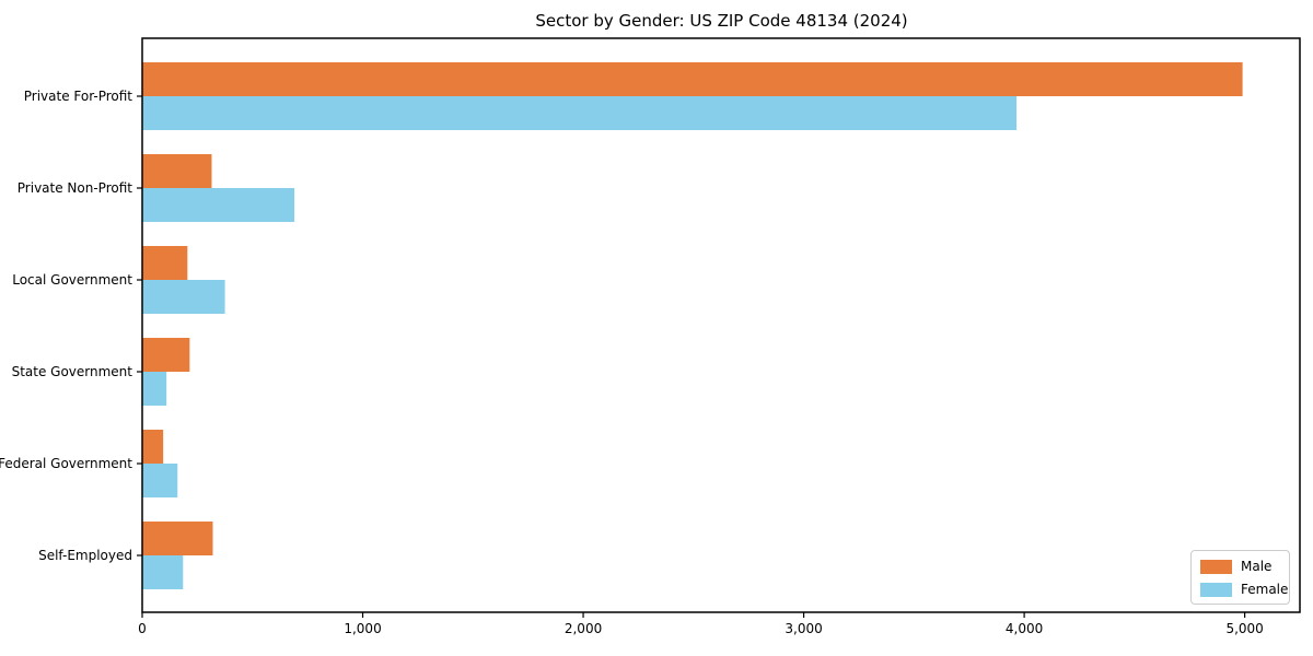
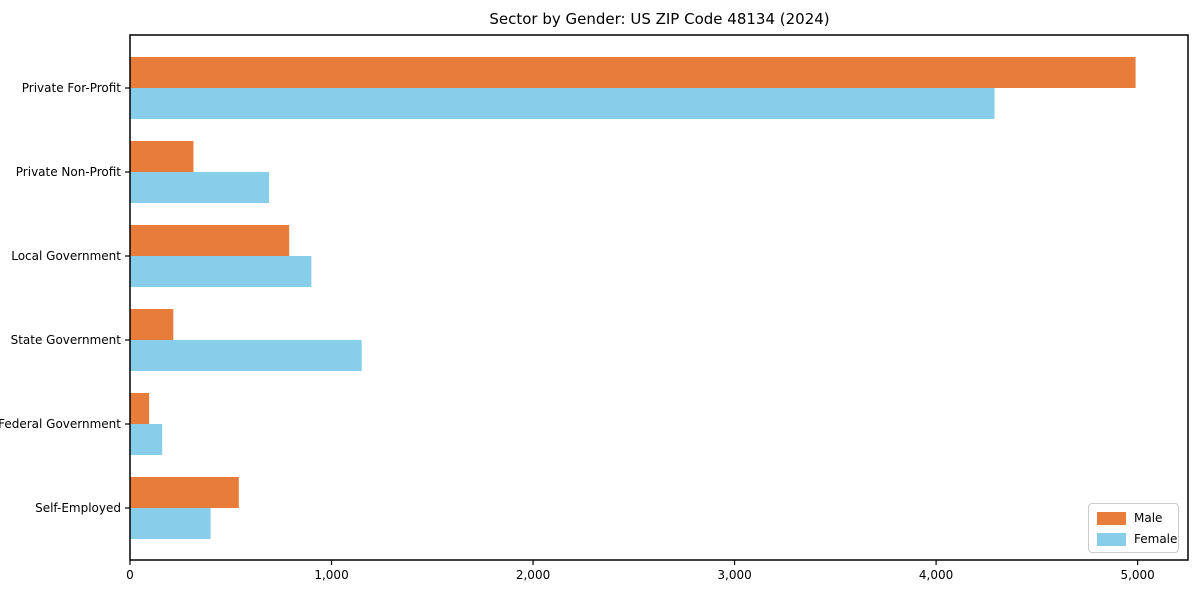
Female/Private For-Profit: 3960 -> 4290
Male/Local Government: 200 -> 790
Female/Local Government: 380 -> 900
Female/State Government: 110 -> 1150
Male/Self-Employed: 320 -> 540
Female/Self-Employed: 180 -> 400
